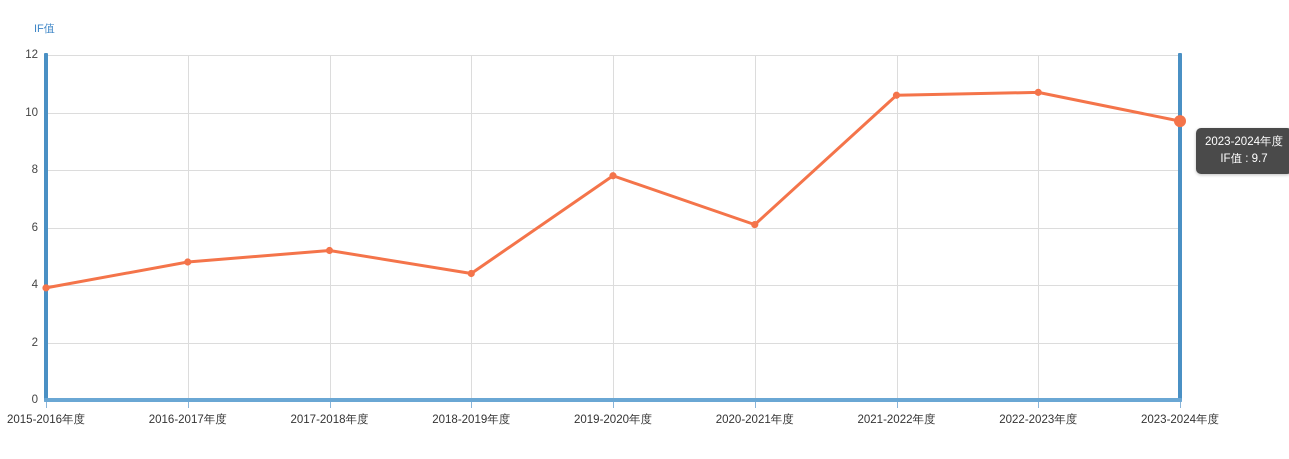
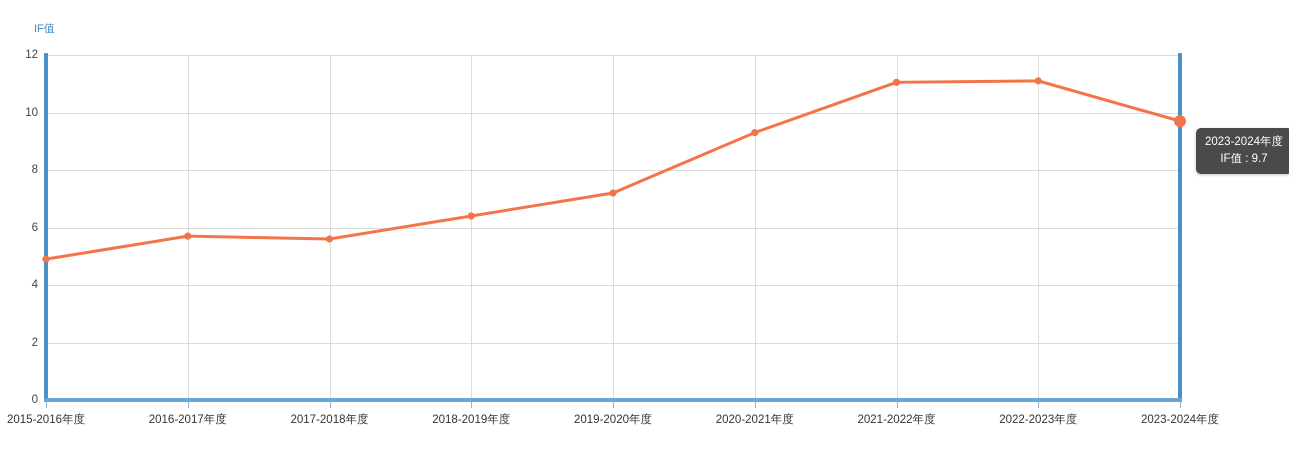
2015-2016年度: 3.9 -> 4.9
2016-2017年度: 4.8 -> 5.7
2017-2018年度: 5.2 -> 5.6
2018-2019年度: 4.4 -> 6.4
2019-2020年度: 7.8 -> 7.2
2020-2021年度: 6.1 -> 9.3
2021-2022年度: 10.6 -> 11.1
2022-2023年度: 10.7 -> 11.1
